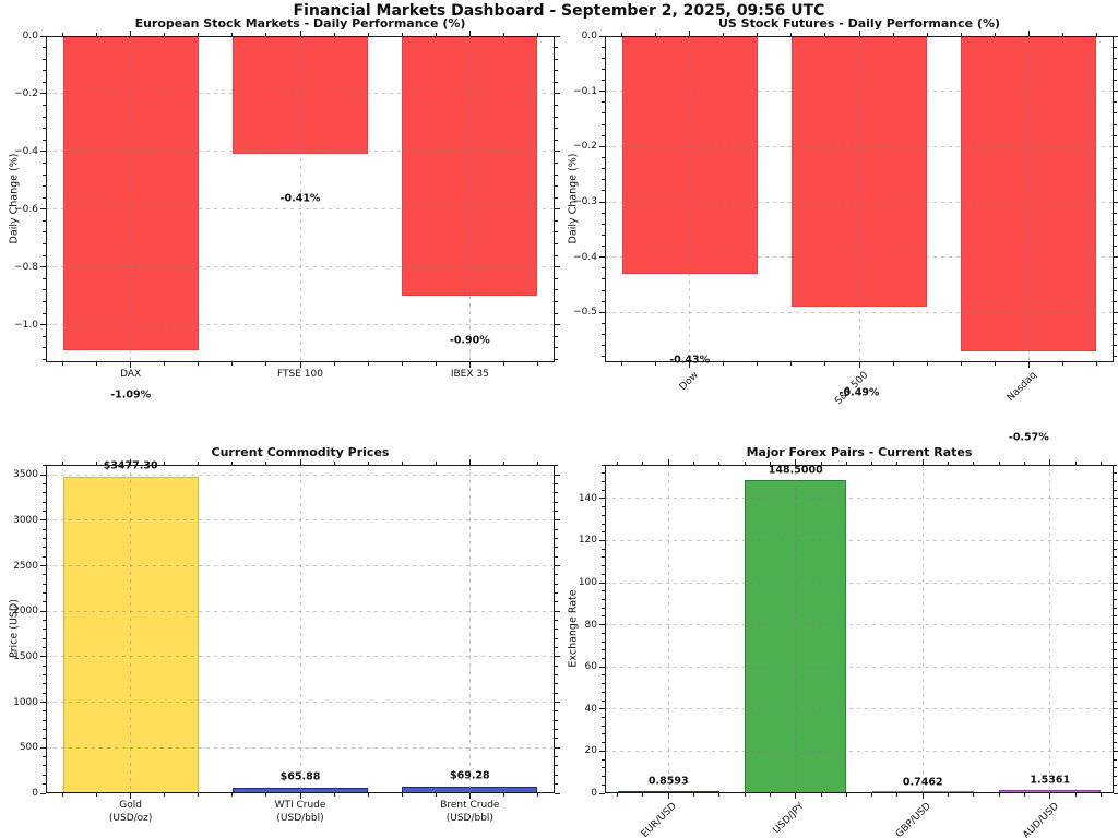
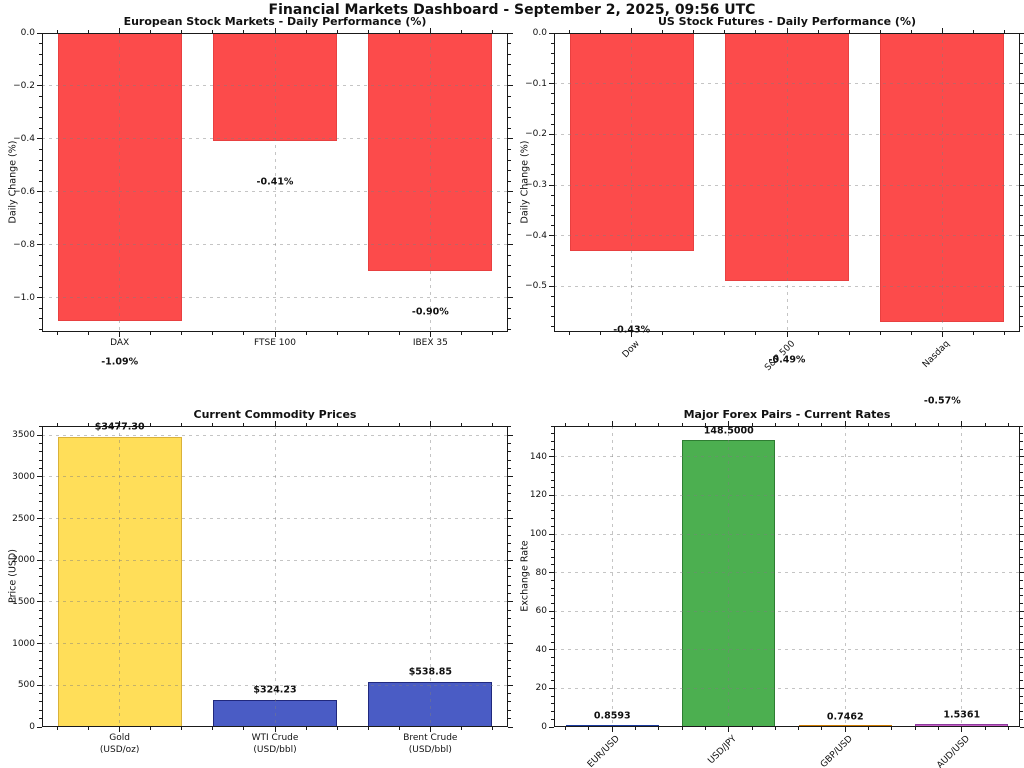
Current Commodity Prices/WTI Crude (USD/bbl): $65.88 -> $324.23
Current Commodity Prices/Brent Crude (USD/bbl): $69.28 -> $538.85
